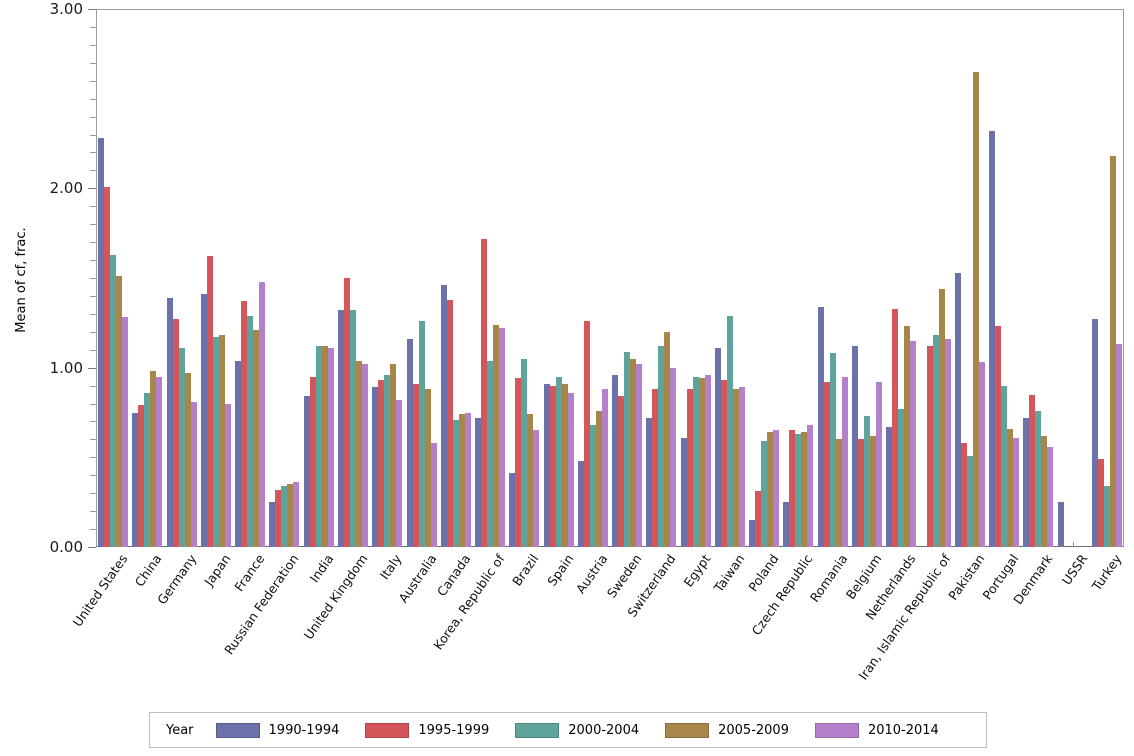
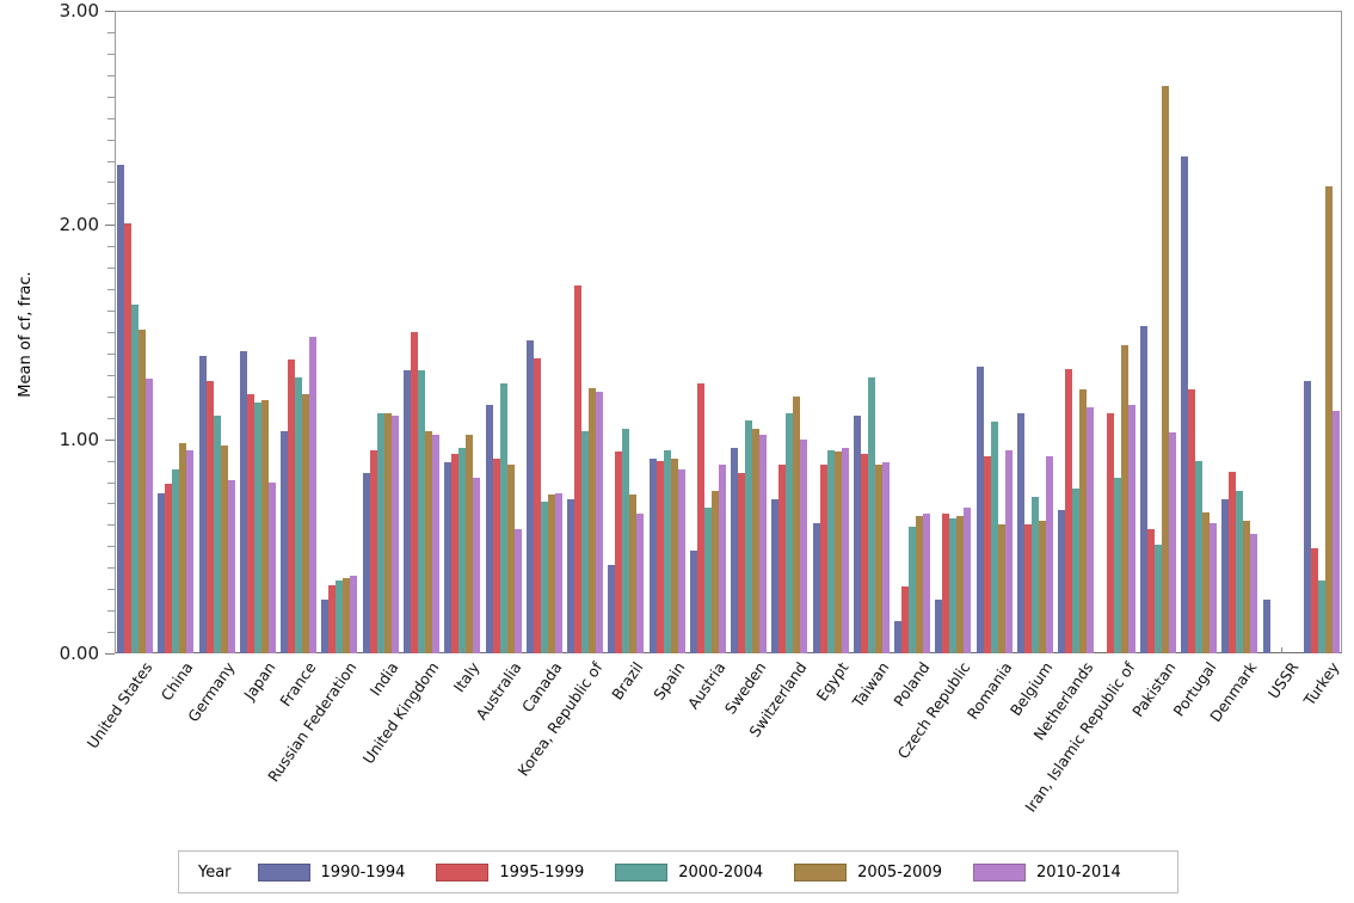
1995-1999/Japan: 1.62 -> 1.21
2000-2004/Iran, Islamic Republic of: 1.18 -> 0.82
